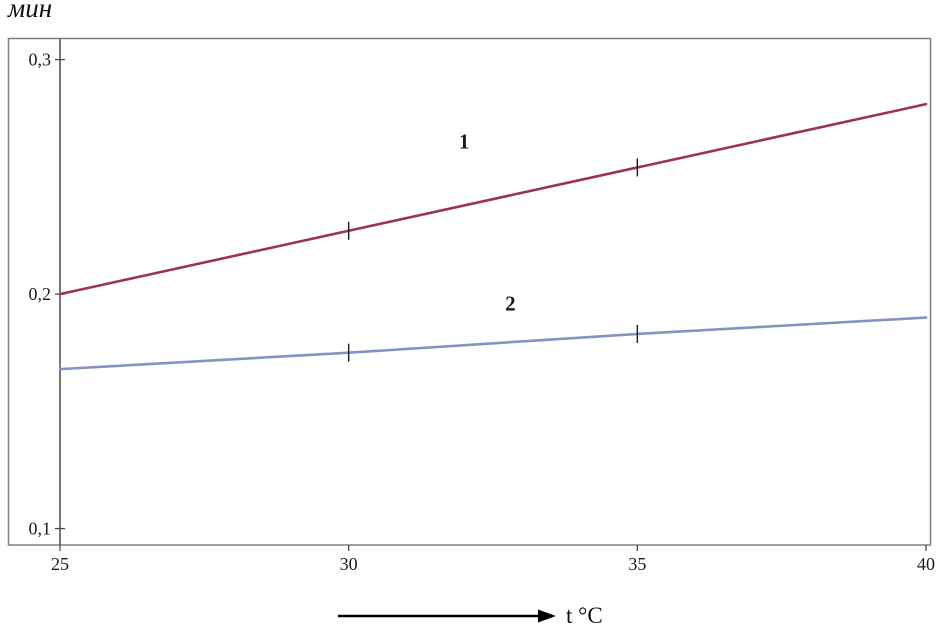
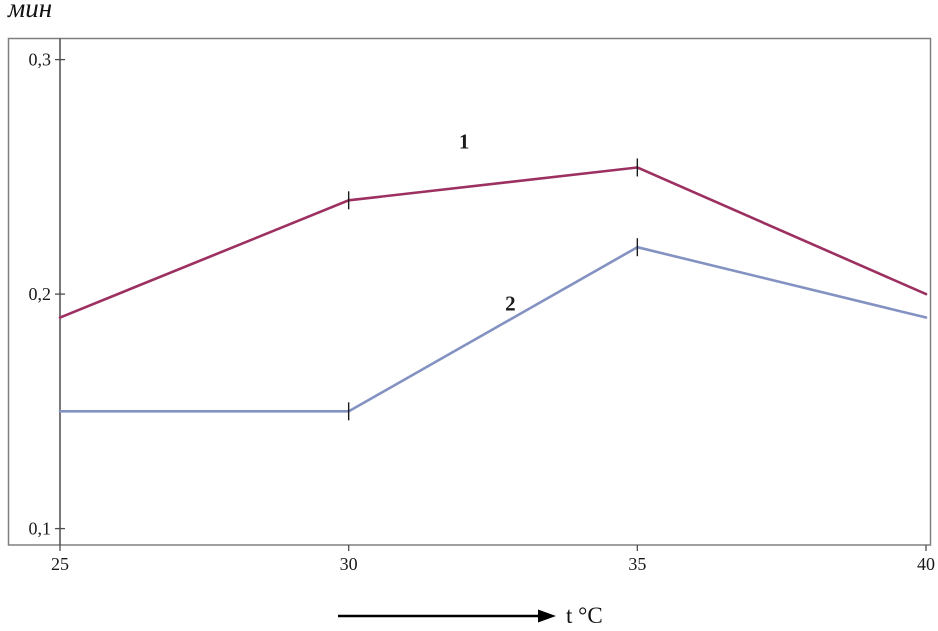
1/25: 0,20 -> 0,19
2/25: 0,17 -> 0,15
1/30: 0,23 -> 0,24
2/30: 0,17 -> 0,15
2/35: 0,18 -> 0,22
1/40: 0,28 -> 0,20
